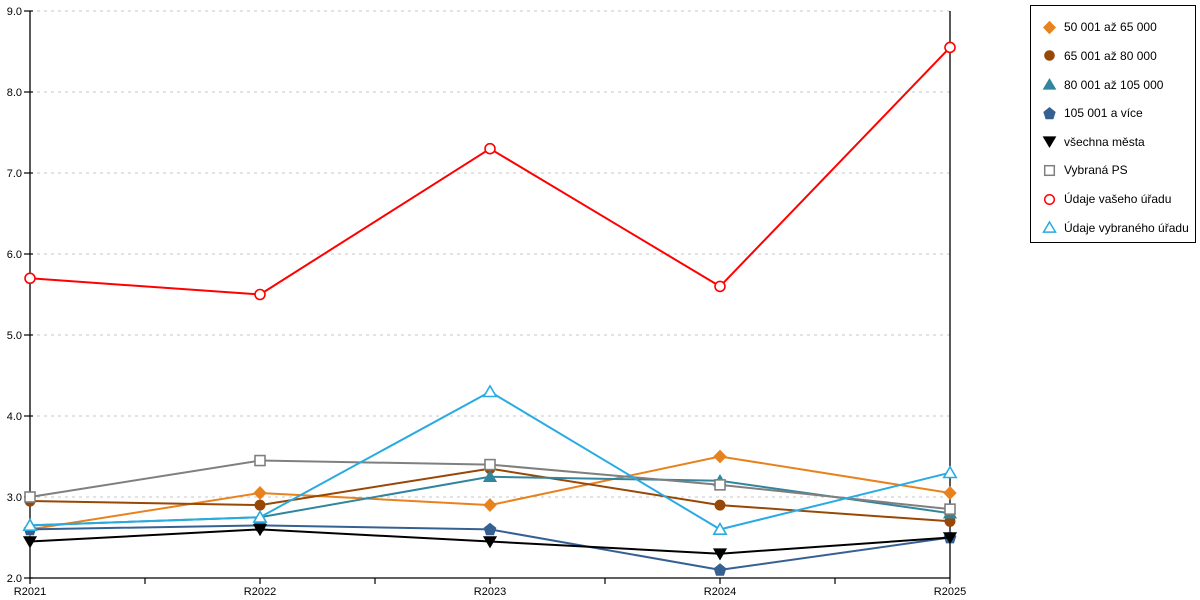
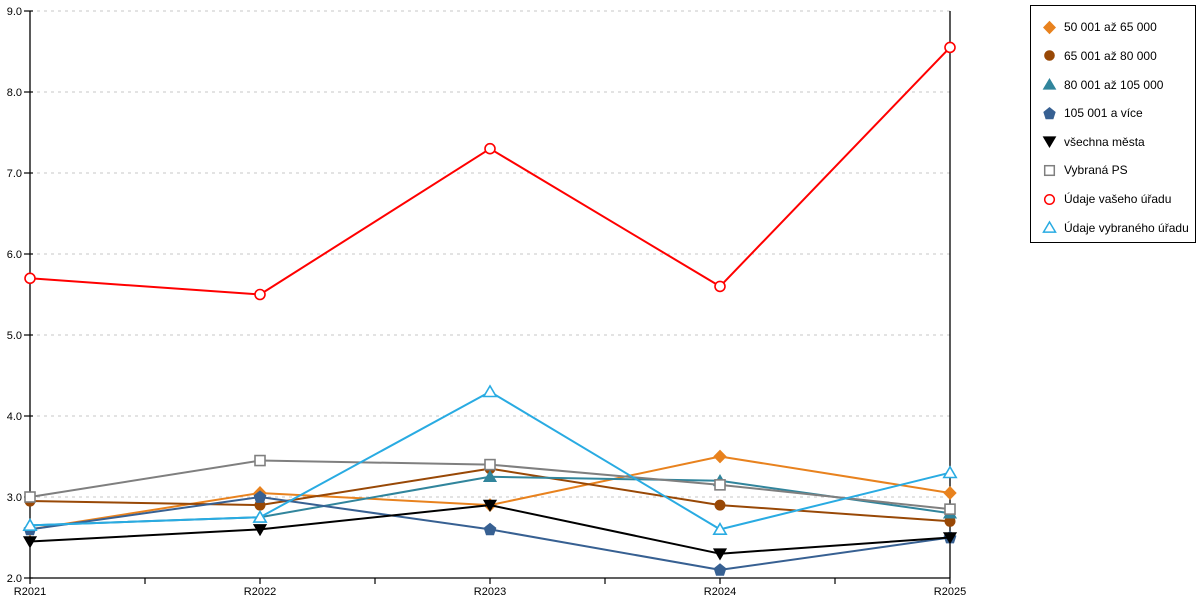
105 001 a více/R2022: 2.6 -> 3.0
všechna města/R2023: 2.5 -> 2.9
